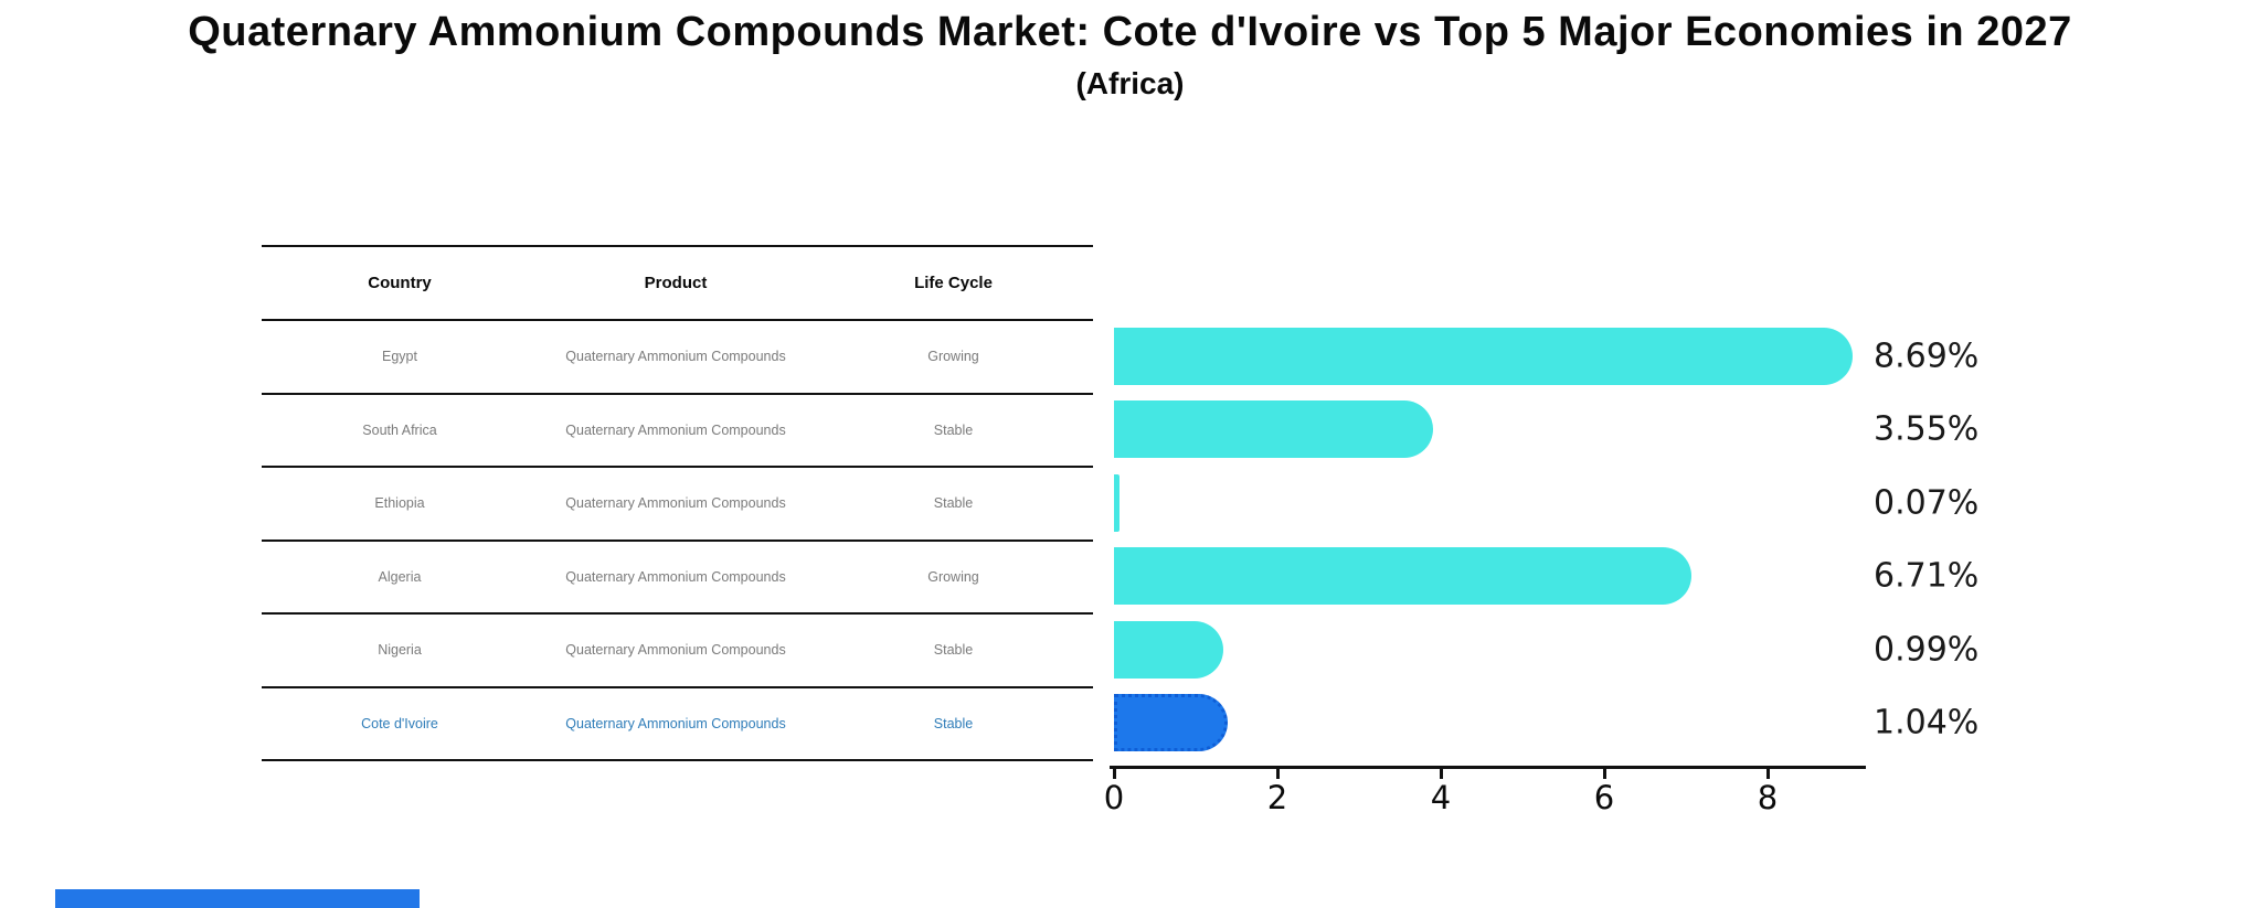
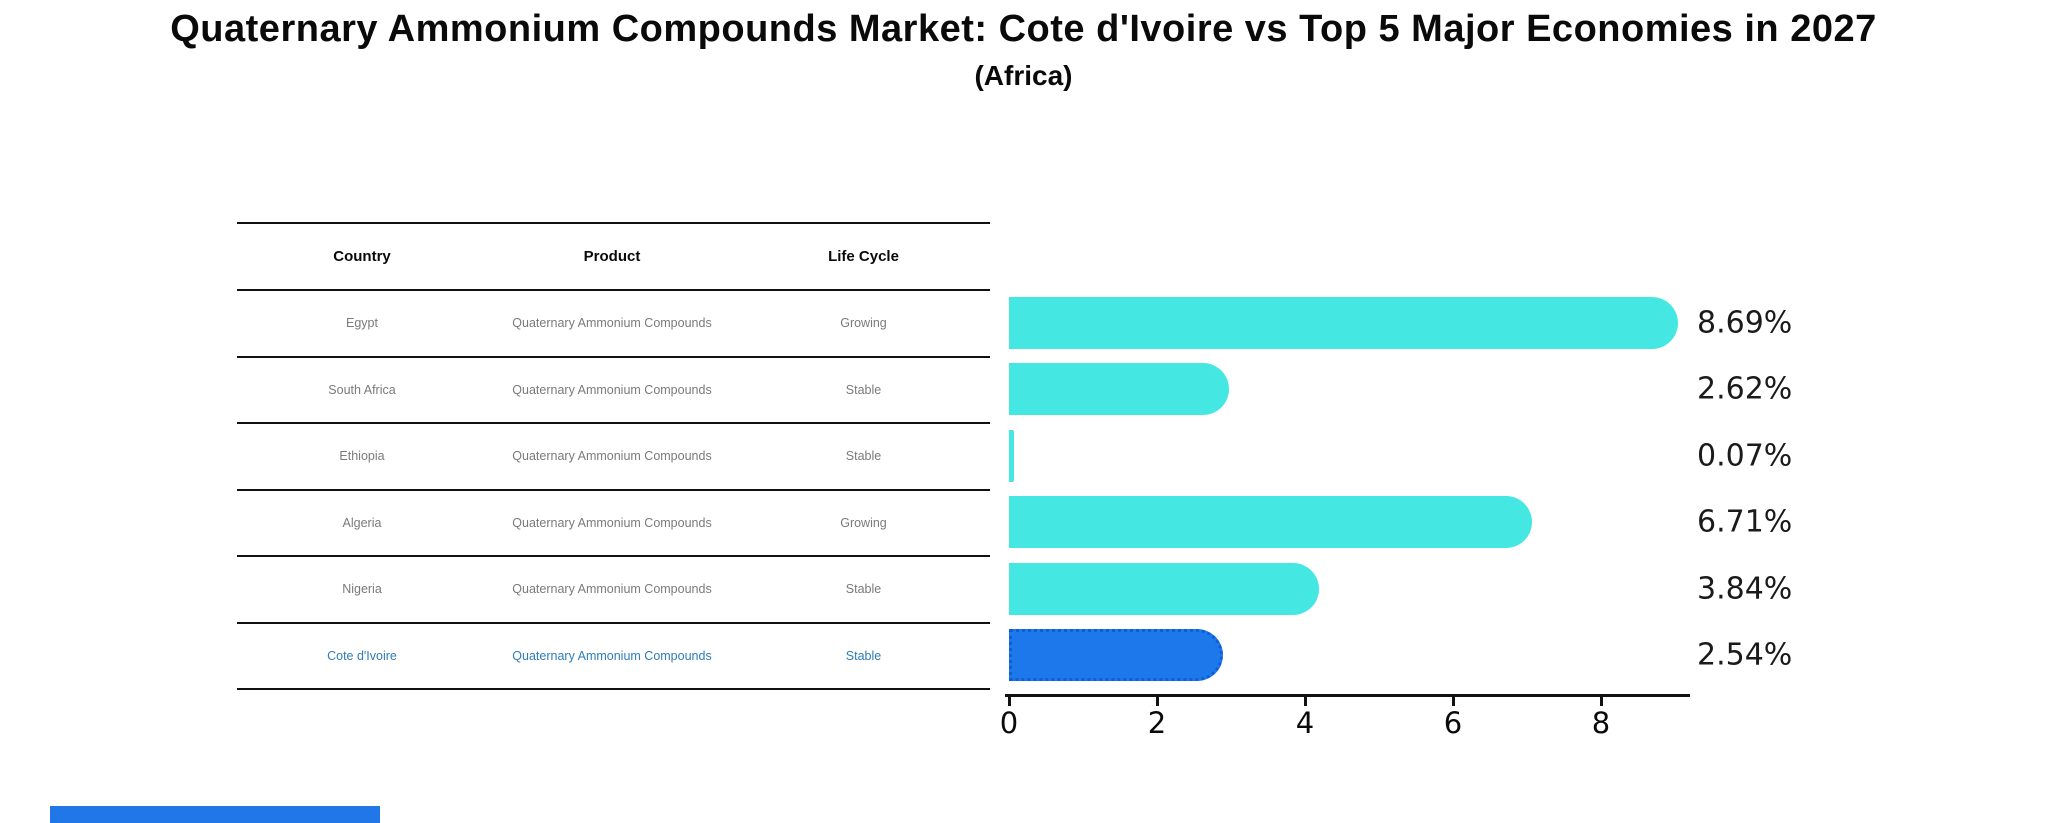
South Africa: 3.55% -> 2.62%
Nigeria: 0.99% -> 3.84%
Cote d'Ivoire: 1.04% -> 2.54%
